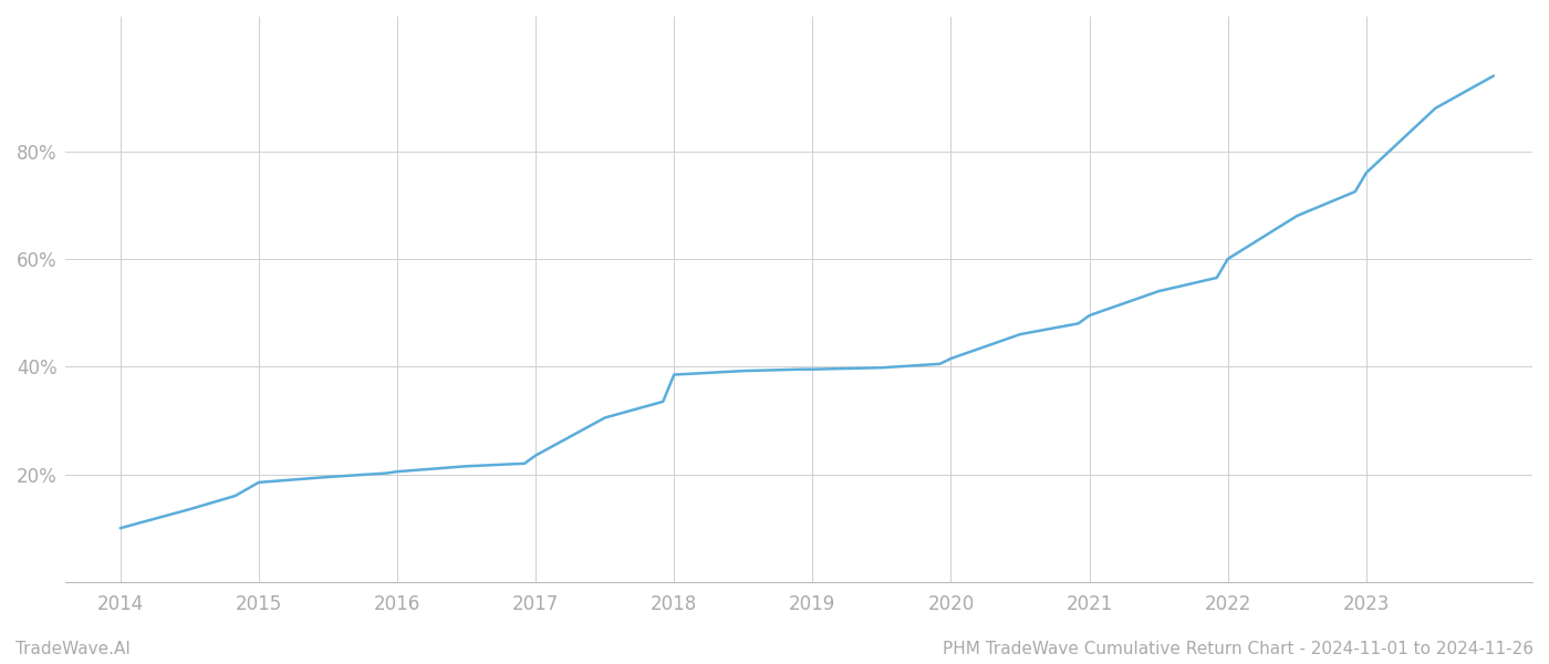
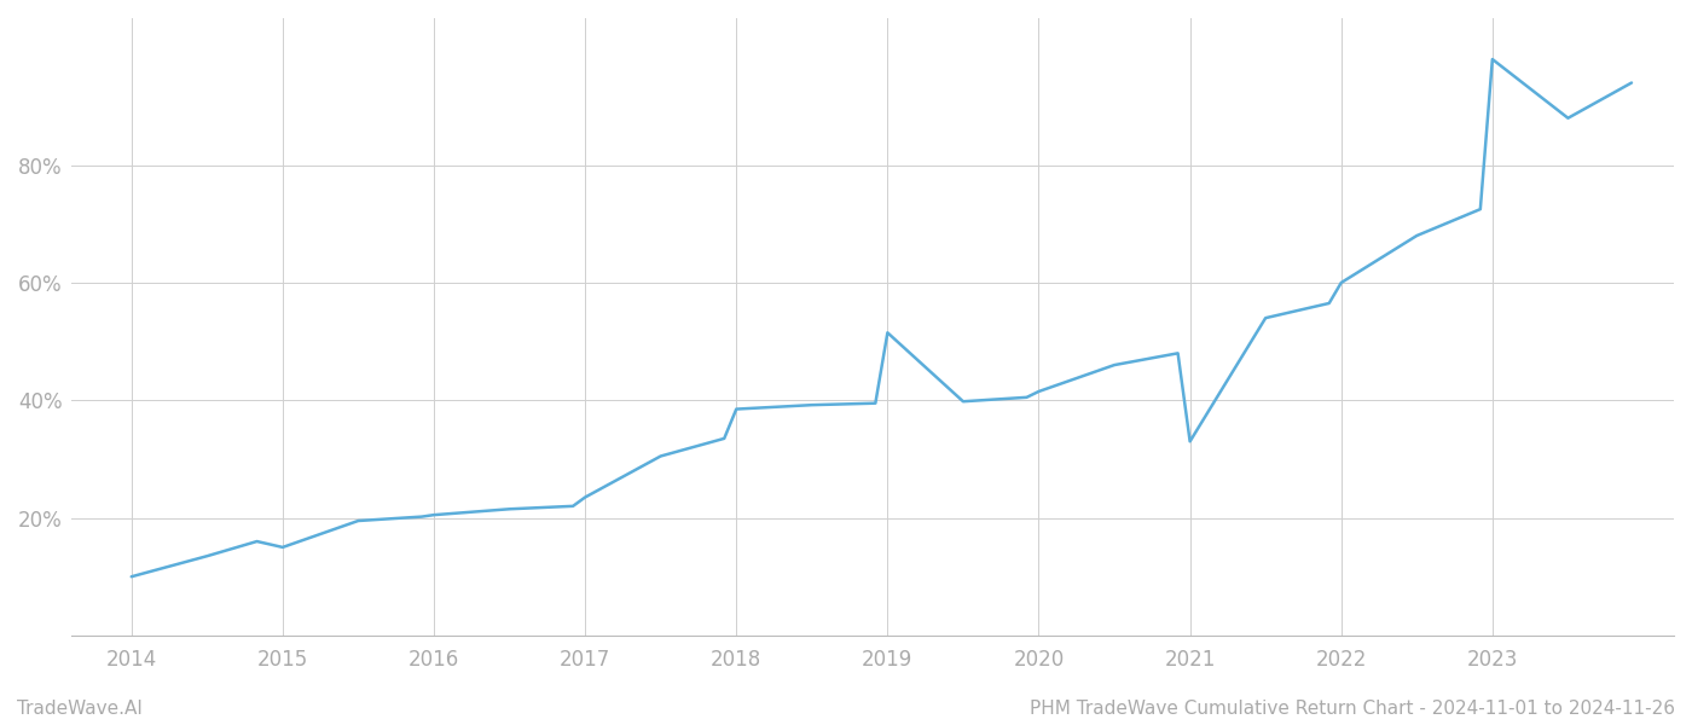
2015: 18.5% -> 15.0%
2019: 39.5% -> 51.5%
2021: 49.5% -> 33.0%
2023: 76.0% -> 98.0%
